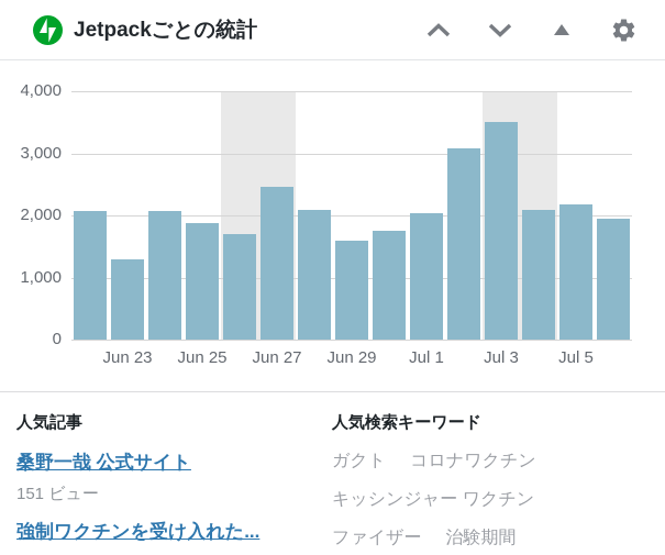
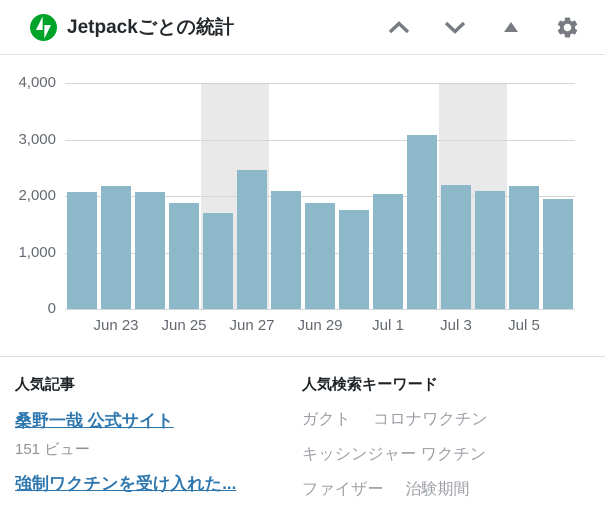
Jun 23: 1300 -> 2200
Jun 29: 1600 -> 1900
Jul 3: 3500 -> 2200
